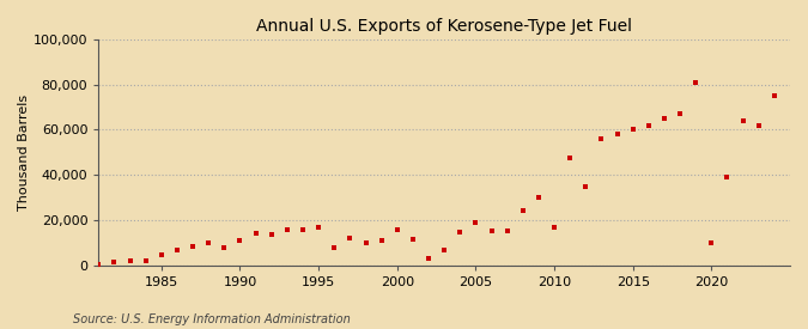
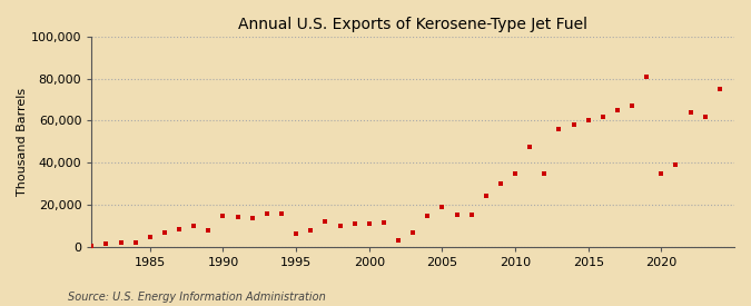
1990: 11,000 -> 14,000
1995: 17,000 -> 6,000
2000: 16,000 -> 11,000
2010: 17,000 -> 35,000
2020: 10,000 -> 35,000
